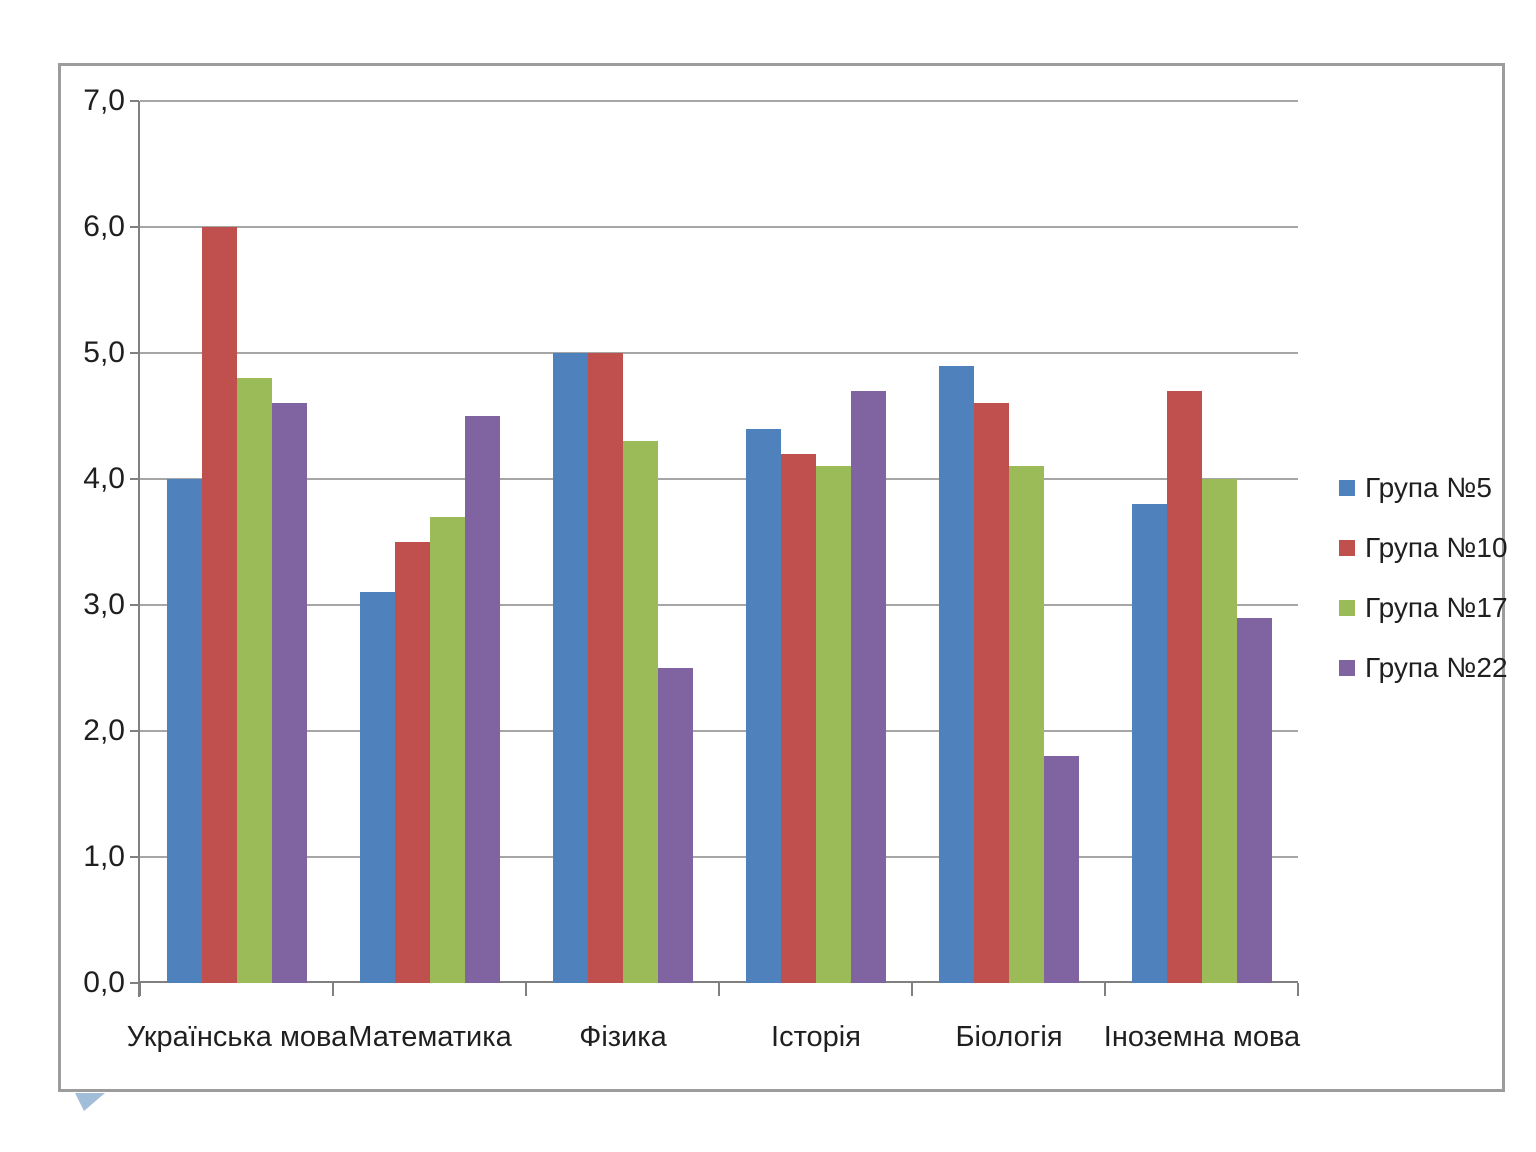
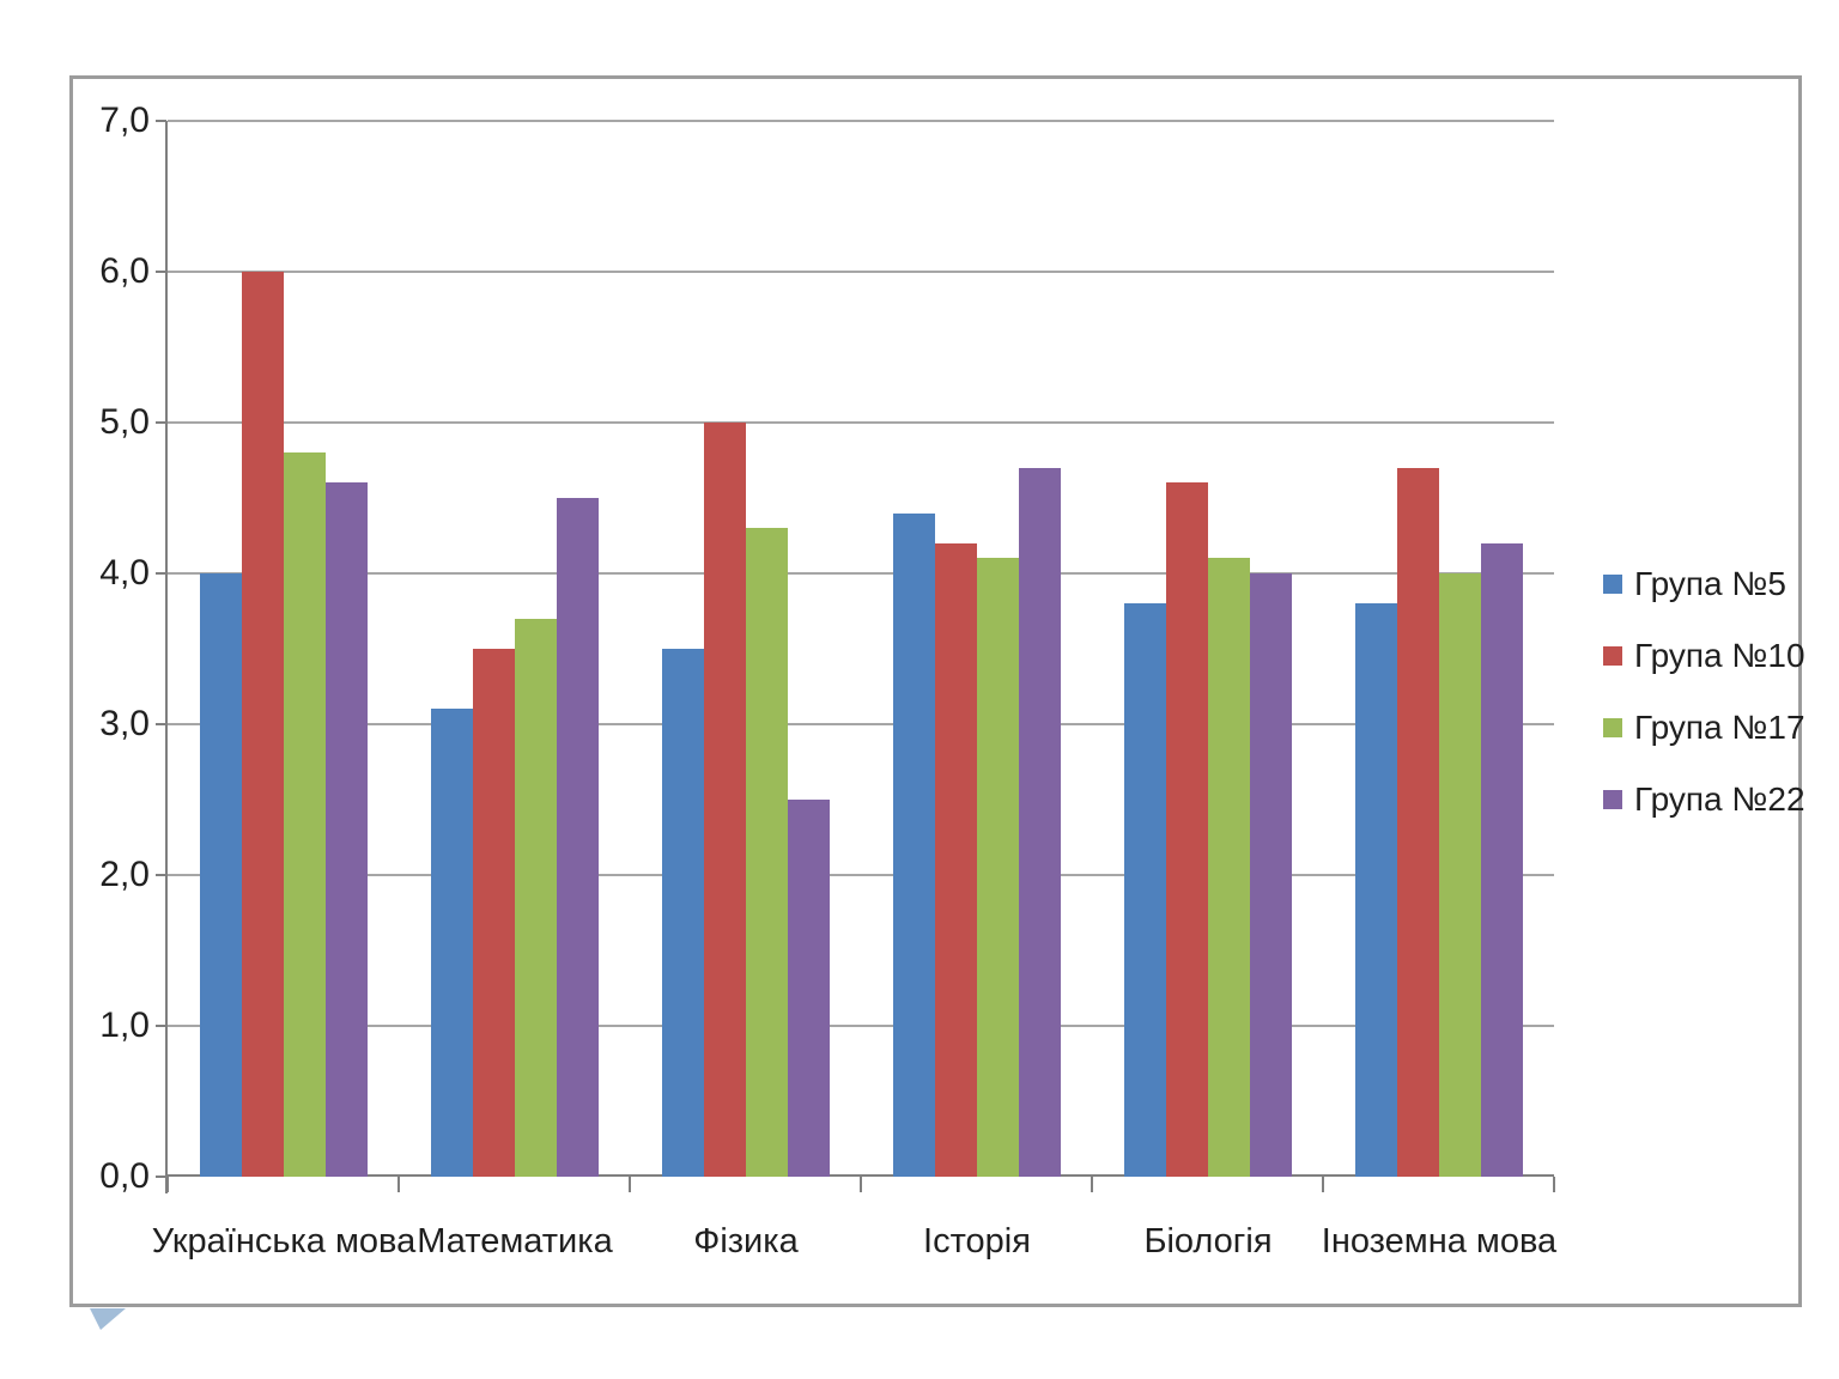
Група №5/Фізика: 5,0 -> 3,5
Група №5/Біологія: 4,9 -> 3,8
Група №22/Біологія: 1,8 -> 4,0
Група №22/Іноземна мова: 2,9 -> 4,2
